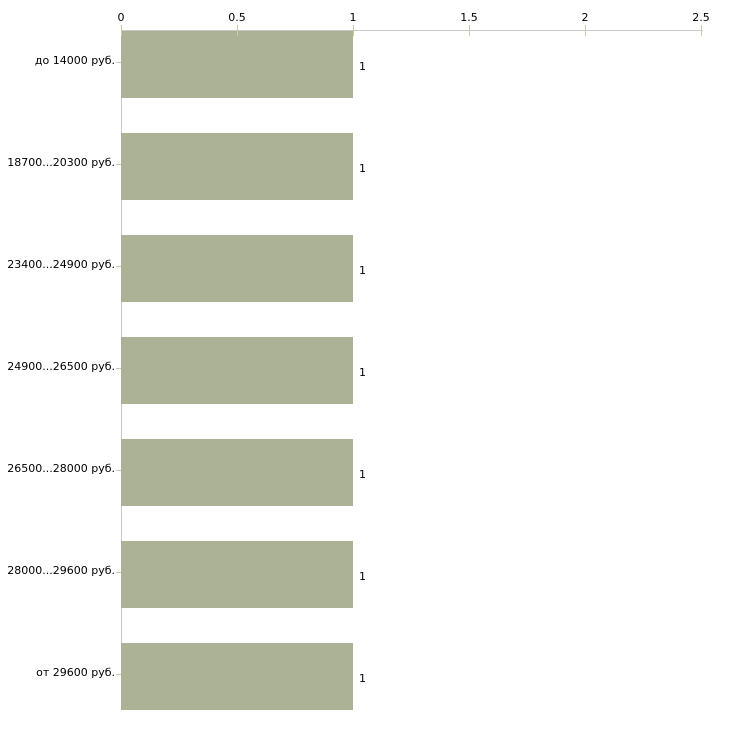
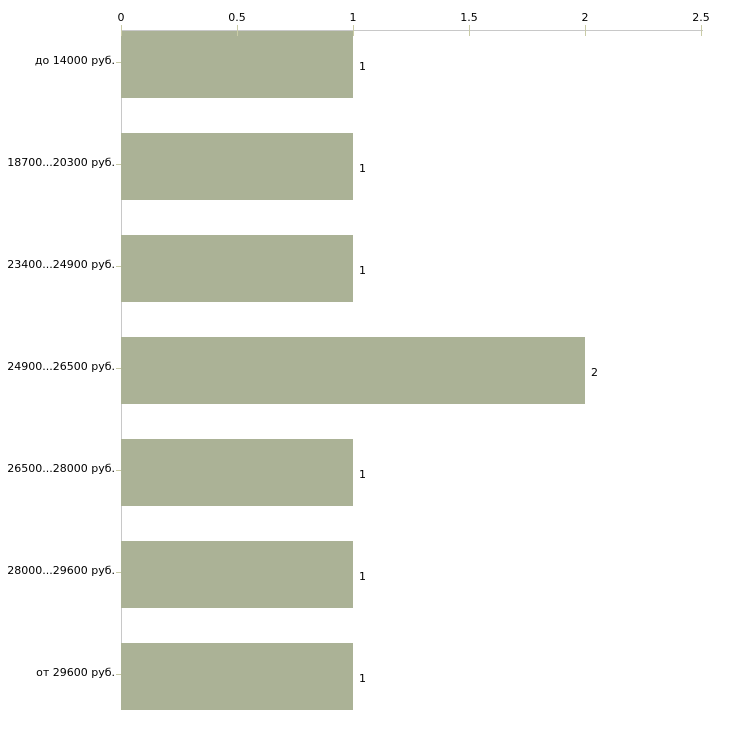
24900...26500 руб.: 1 -> 2
